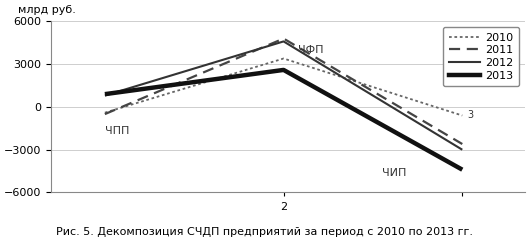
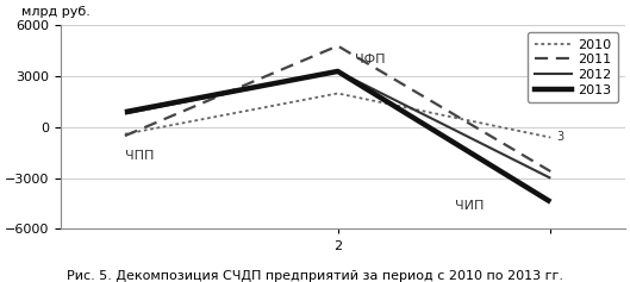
2010/2: 3400 -> 2000
2012/2: 4600 -> 3300
2013/2: 2600 -> 3300
